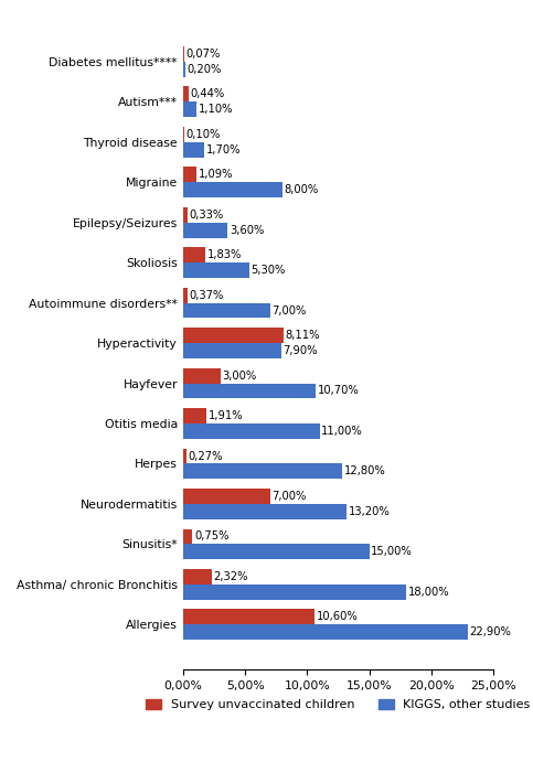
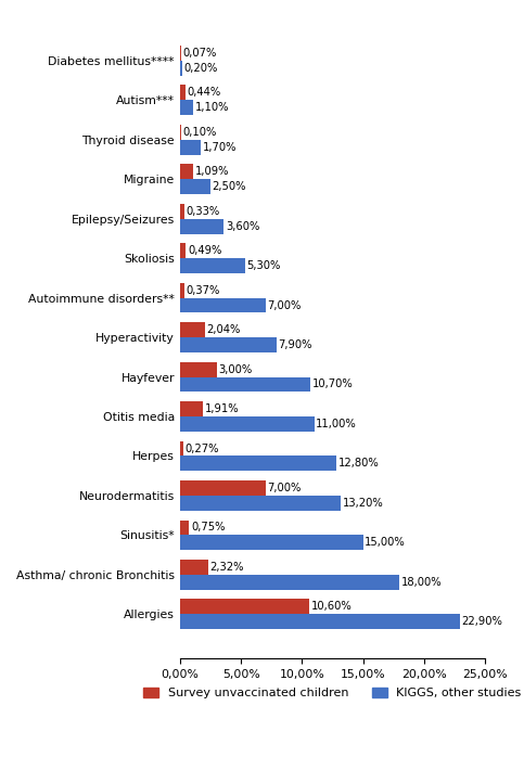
KIGGS, other studies/Migraine: 8,00% -> 2,50%
Survey unvaccinated children/Skoliosis: 1,83% -> 0,49%
Survey unvaccinated children/Hyperactivity: 8,11% -> 2,04%
